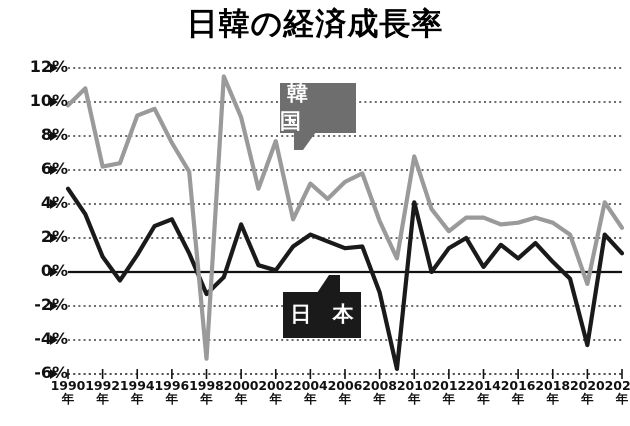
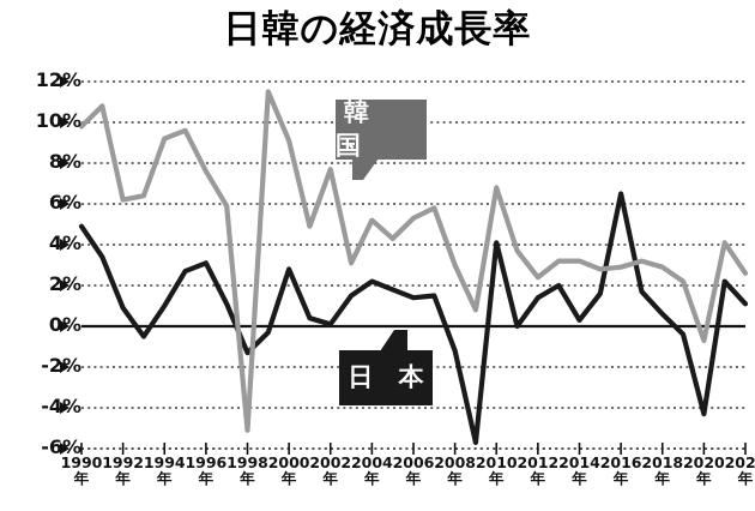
日本/2016: 0.8% -> 6.5%
